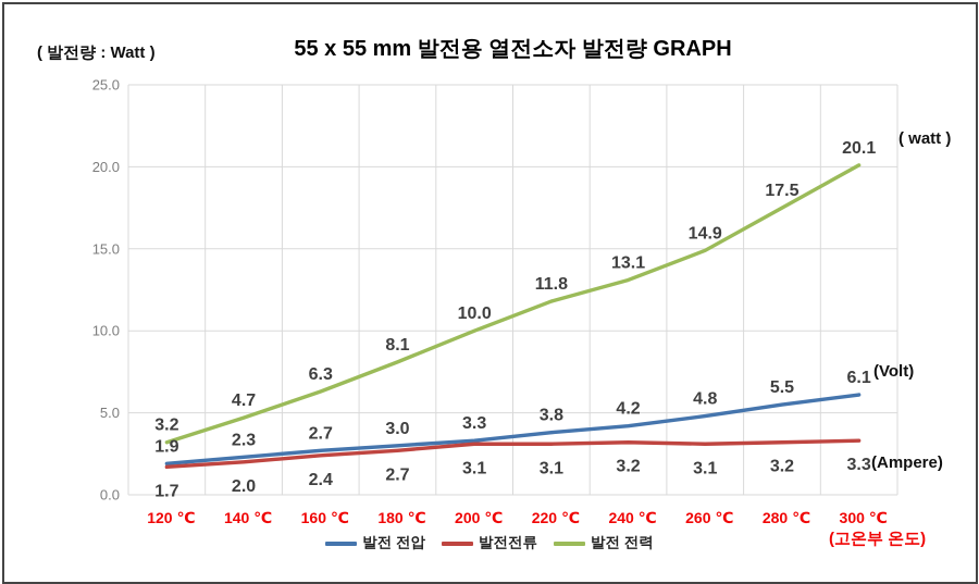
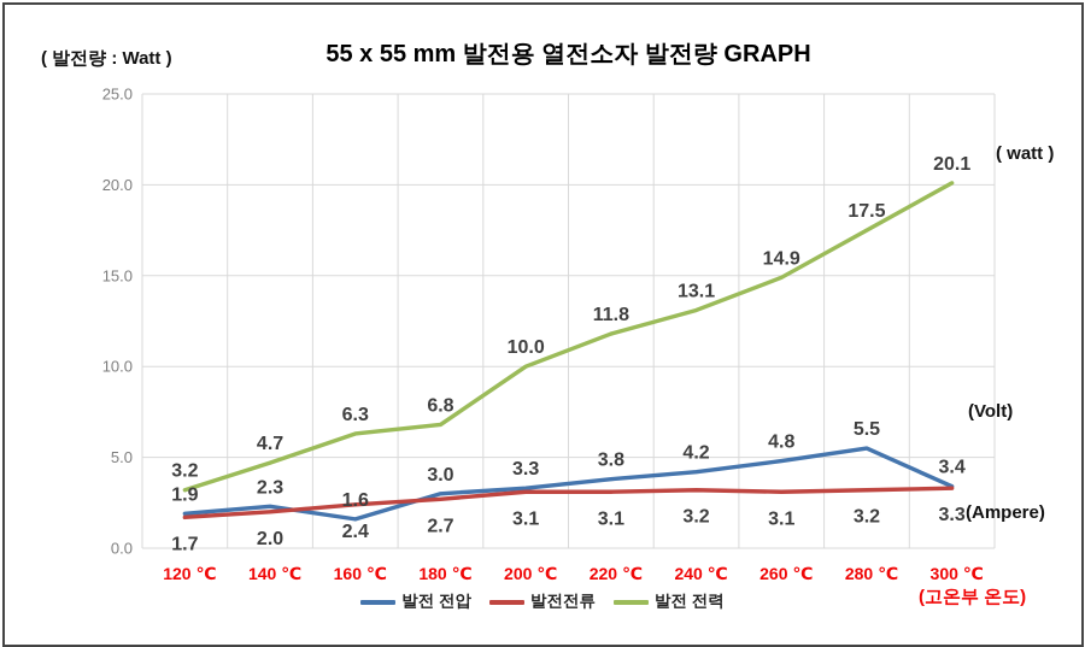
발전 전압/160 ℃: 2.7 -> 1.6
발전 전력/180 ℃: 8.1 -> 6.8
발전 전압/300 ℃: 6.1 -> 3.4
